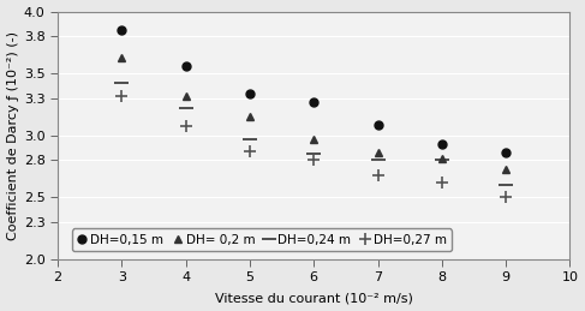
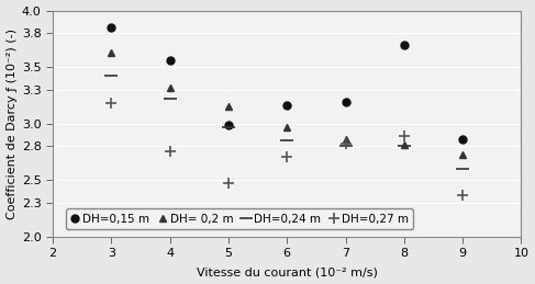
DH=0,27 m/3: 3.32 -> 3.18
DH=0,27 m/4: 3.08 -> 2.76
DH=0,15 m/5: 3.34 -> 2.99
DH=0,27 m/5: 2.87 -> 2.48
DH=0,15 m/6: 3.27 -> 3.16
DH=0,27 m/6: 2.80 -> 2.71
DH=0,15 m/7: 3.09 -> 3.19
DH=0,27 m/7: 2.68 -> 2.82
DH=0,15 m/8: 2.93 -> 3.70
DH=0,27 m/8: 2.62 -> 2.89
DH=0,27 m/9: 2.50 -> 2.37
